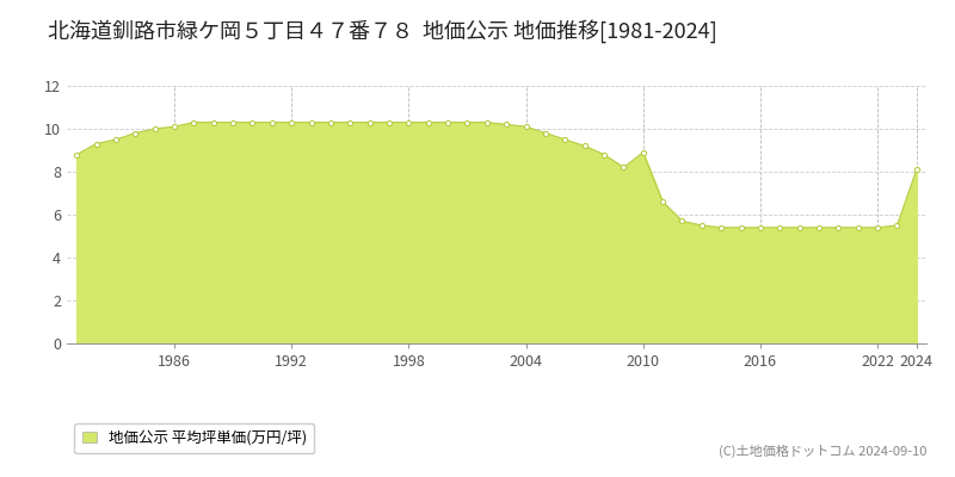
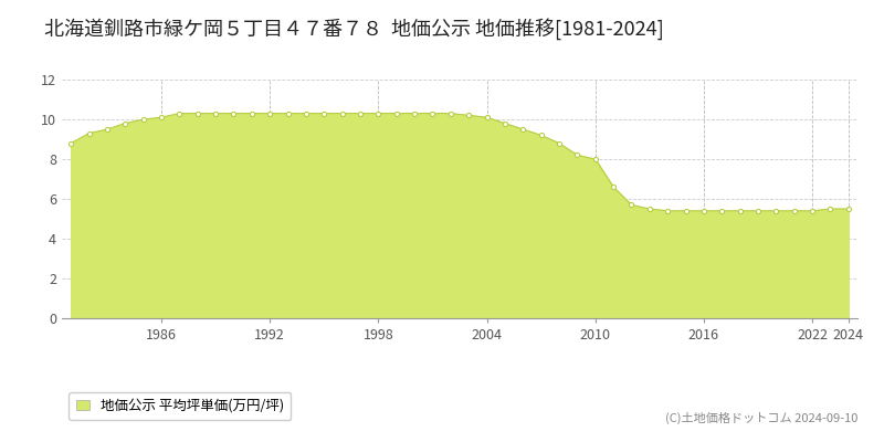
2010: 8.9 -> 8.0
2024: 8.1 -> 5.5
